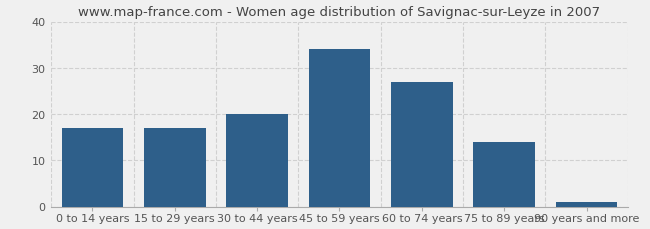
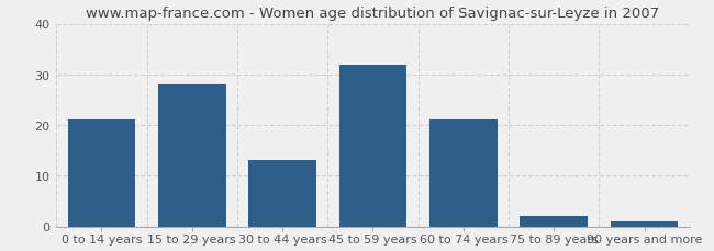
0 to 14 years: 17 -> 21
15 to 29 years: 17 -> 28
30 to 44 years: 20 -> 13
45 to 59 years: 34 -> 32
60 to 74 years: 27 -> 21
75 to 89 years: 14 -> 2
